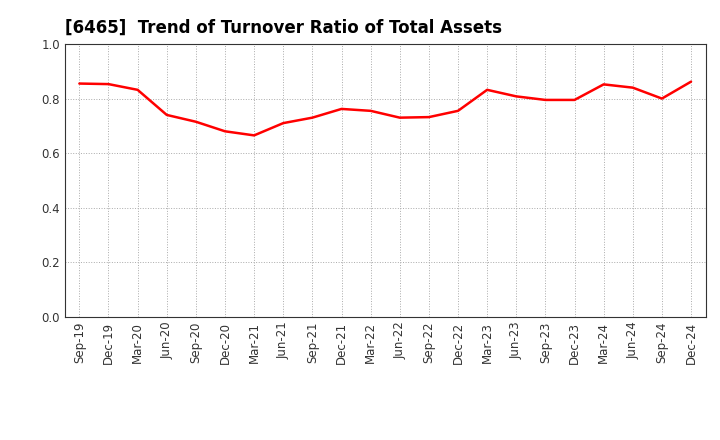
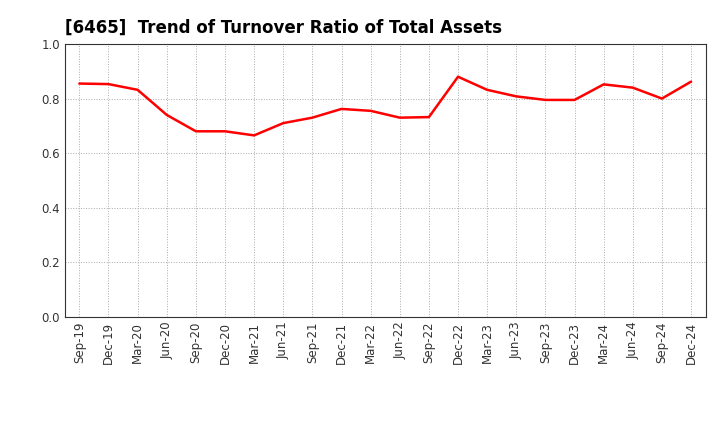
Sep-20: 0.715 -> 0.680
Dec-22: 0.755 -> 0.880
